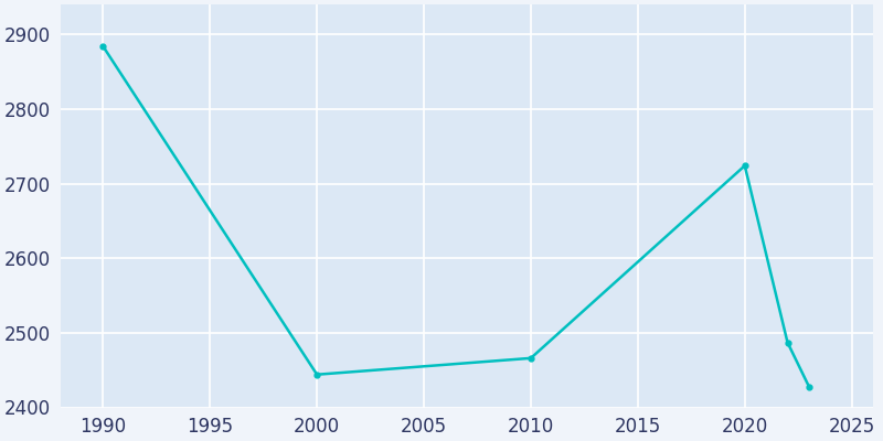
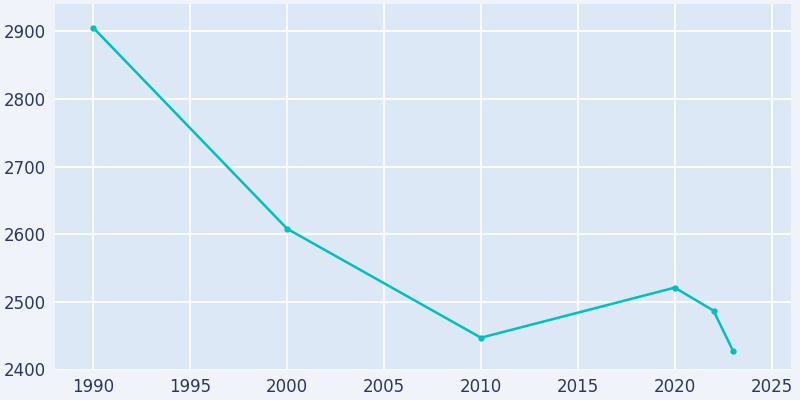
1990: 2884 -> 2905
2000: 2444 -> 2608
2010: 2466 -> 2447
2020: 2724 -> 2521
